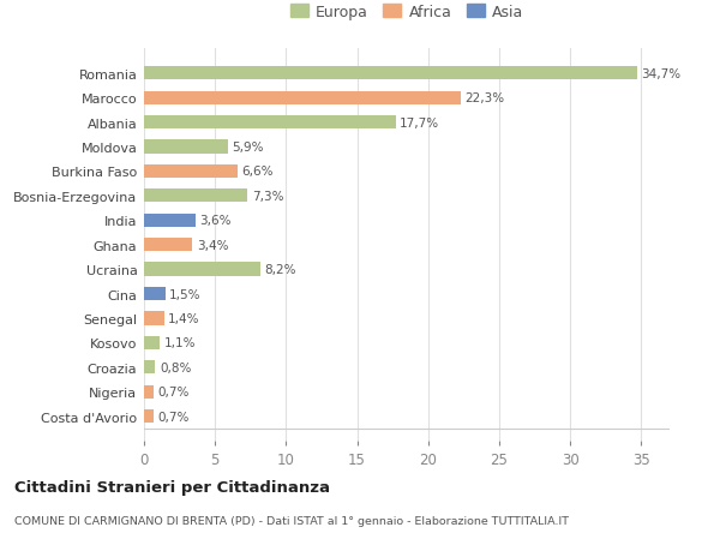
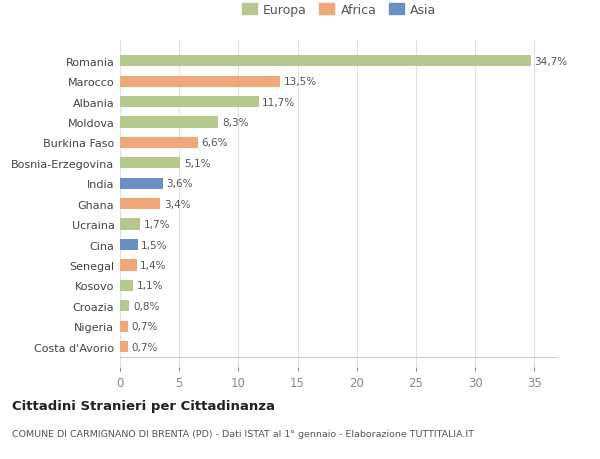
Marocco: 22,3% -> 13,5%
Albania: 17,7% -> 11,7%
Moldova: 5,9% -> 8,3%
Bosnia-Erzegovina: 7,3% -> 5,1%
Ucraina: 8,2% -> 1,7%
